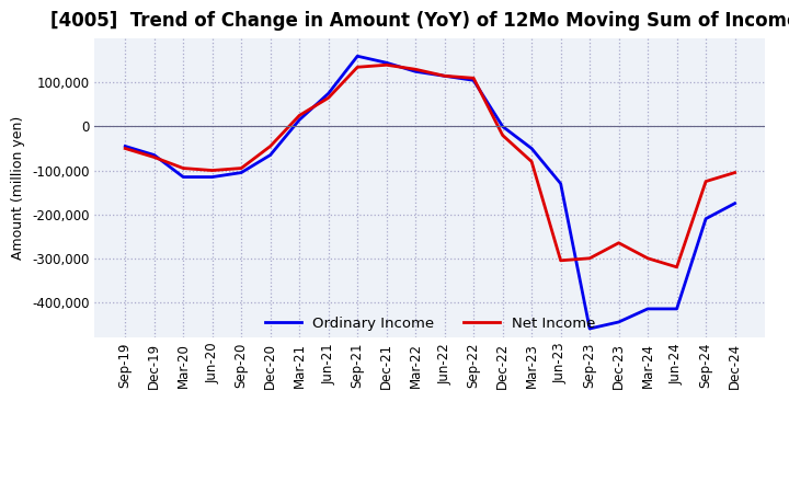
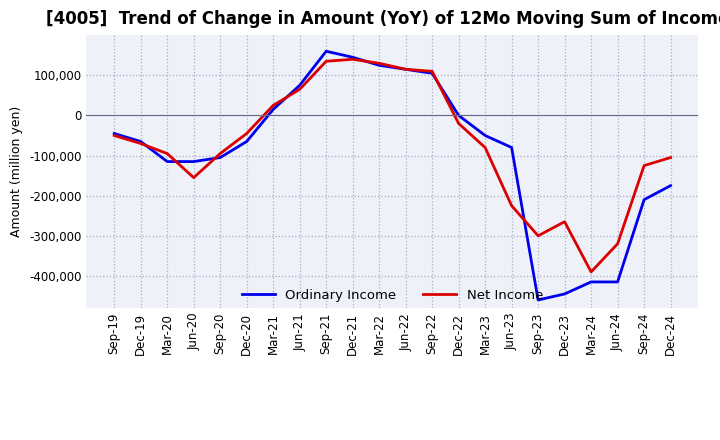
Net Income/Jun-20: -100,000 -> -155,000
Ordinary Income/Jun-23: -130,000 -> -80,000
Net Income/Jun-23: -305,000 -> -225,000
Net Income/Mar-24: -300,000 -> -390,000
